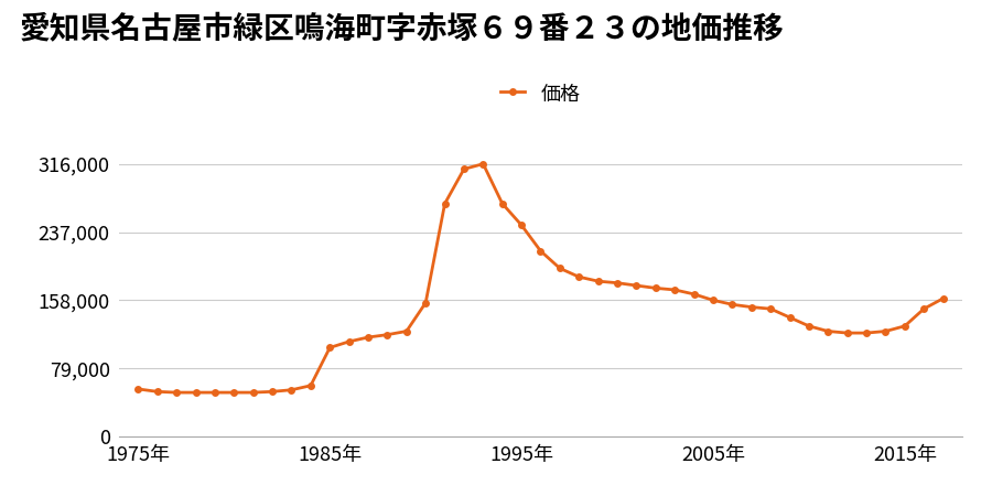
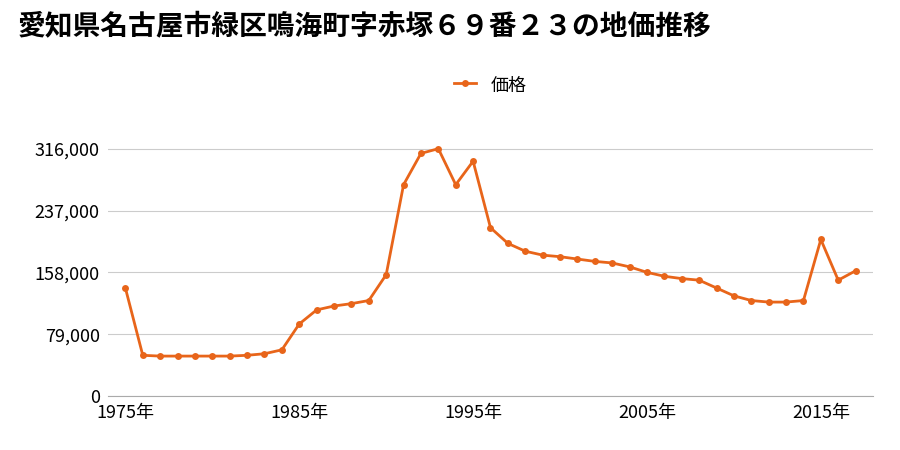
1975年: 55,000 -> 138,000
1985年: 103,000 -> 92,000
1995年: 245,000 -> 300,000
2015年: 128,000 -> 200,000
